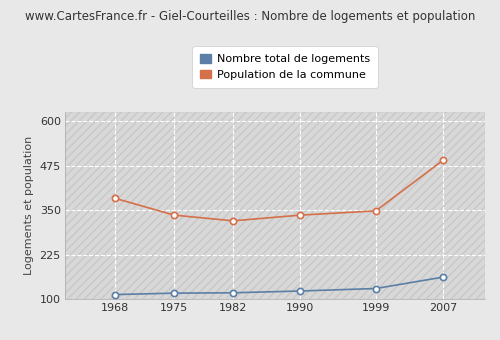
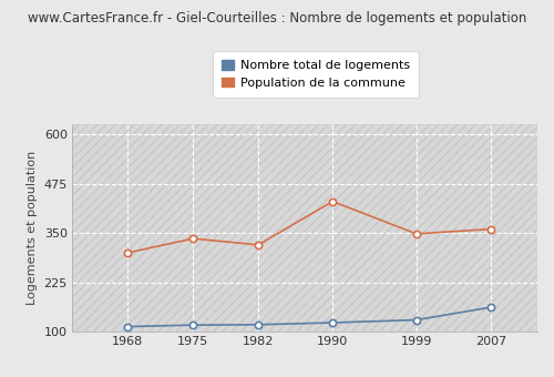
Population de la commune/1968: 383 -> 300
Population de la commune/1990: 336 -> 430
Population de la commune/2007: 490 -> 360
